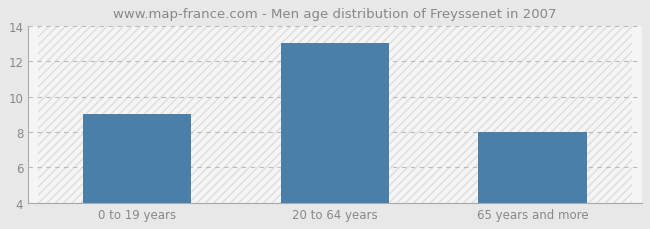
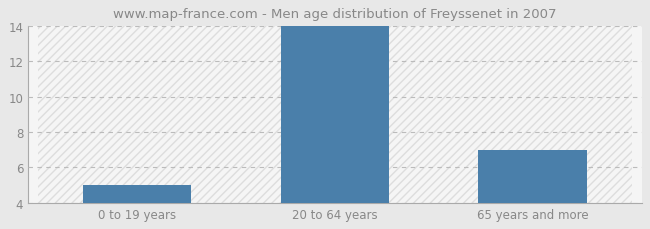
0 to 19 years: 9 -> 5
20 to 64 years: 13 -> 14
65 years and more: 8 -> 7
